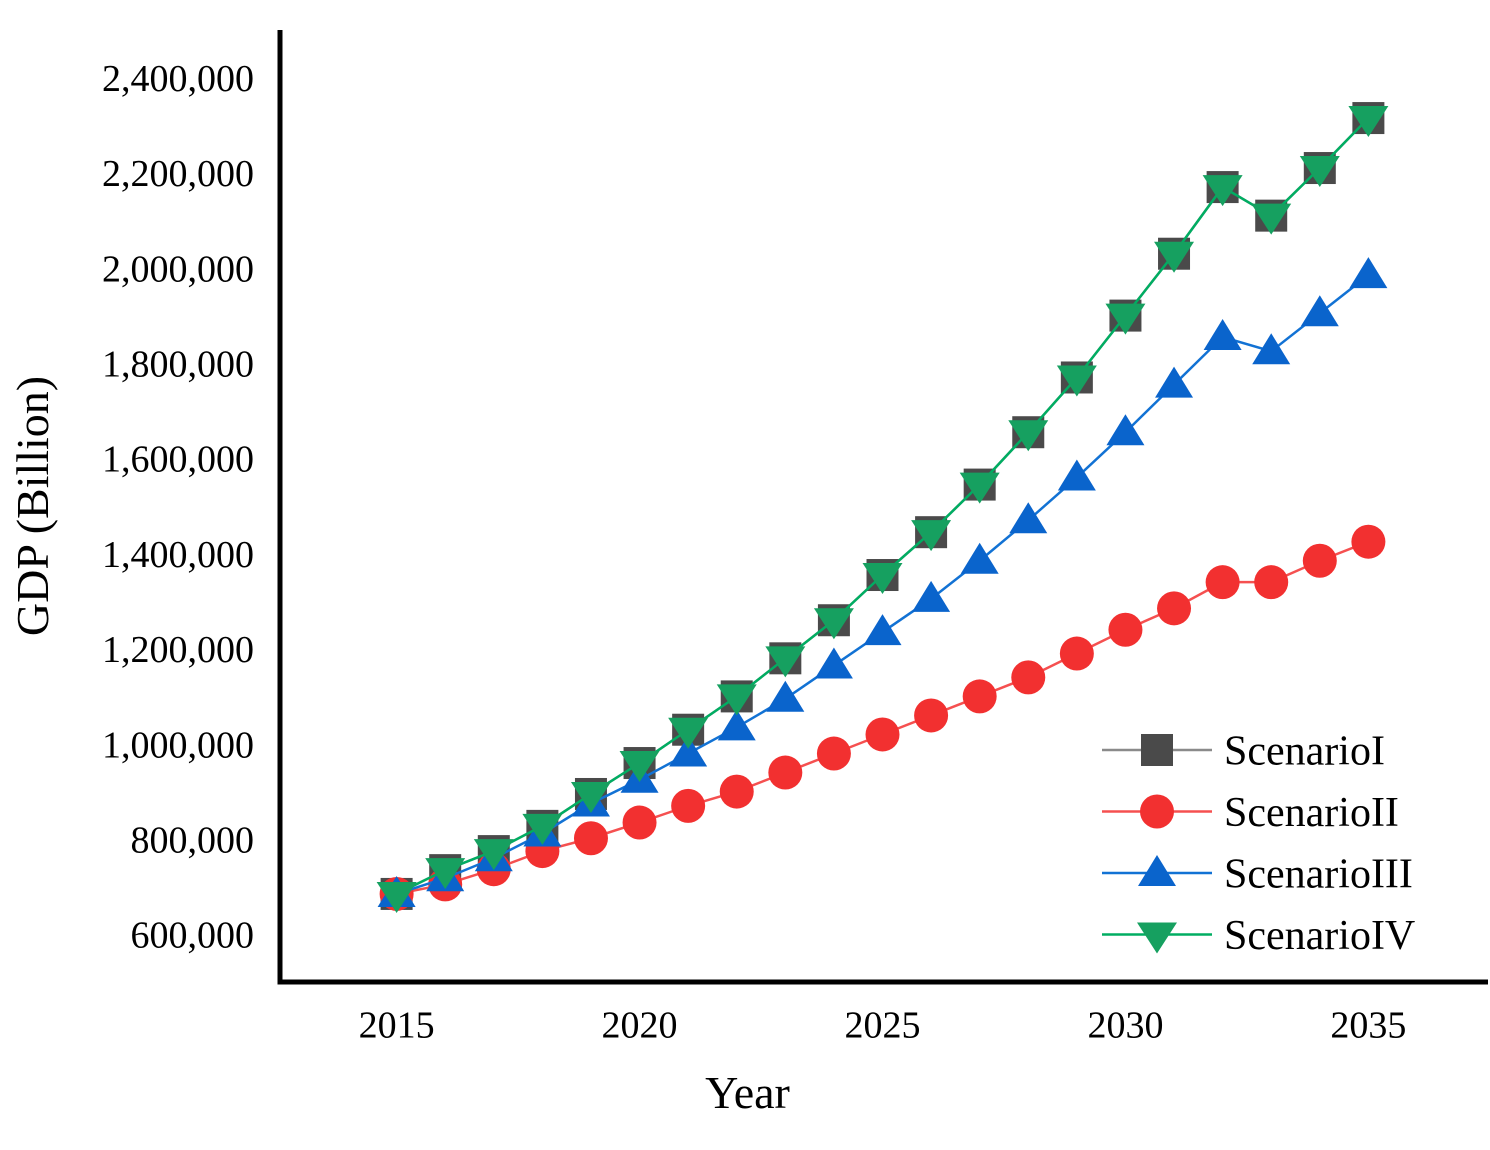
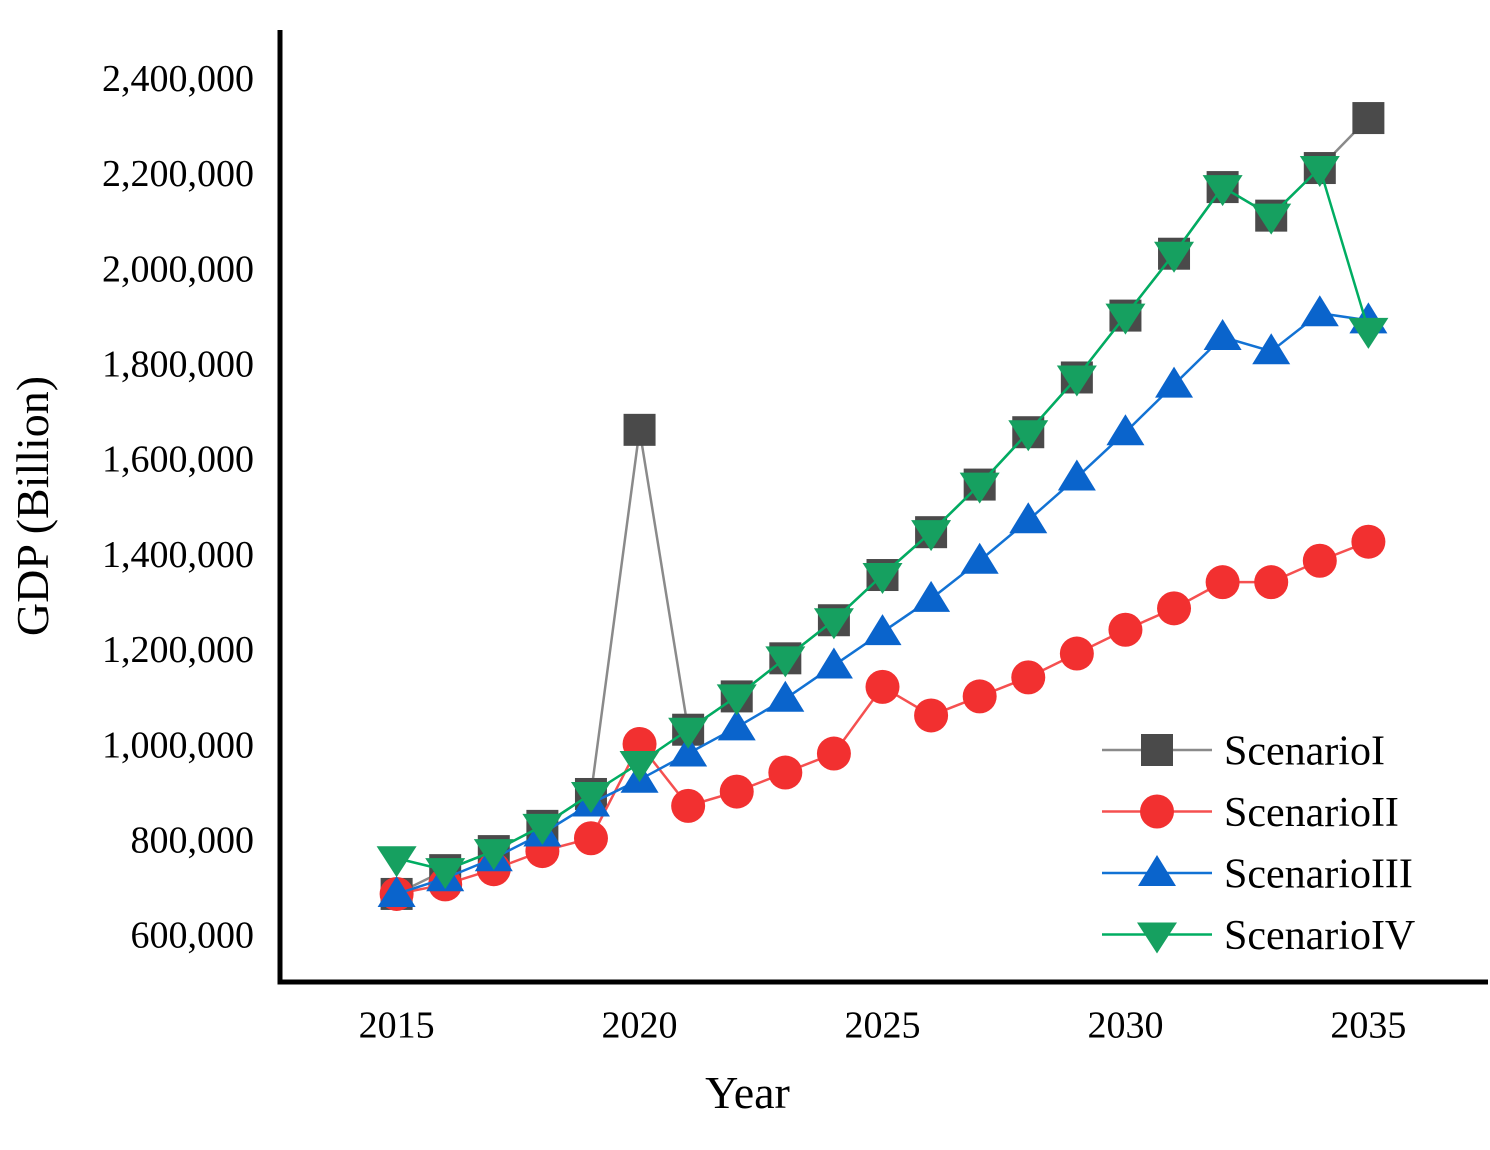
ScenarioIV/2015: 680000 -> 760000
ScenarioI/2020: 960000 -> 1660000
ScenarioII/2020: 840000 -> 1000000
ScenarioII/2025: 1020000 -> 1120000
ScenarioIII/2035: 1980000 -> 1890000
ScenarioIV/2035: 2320000 -> 1870000
